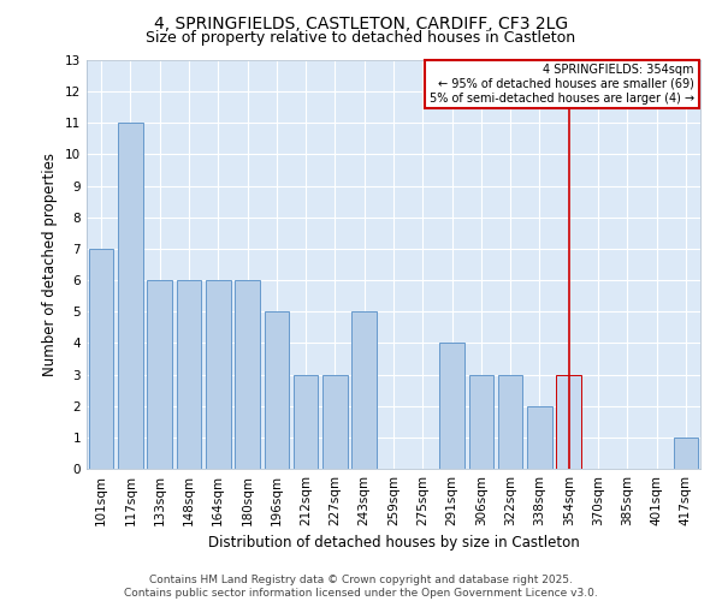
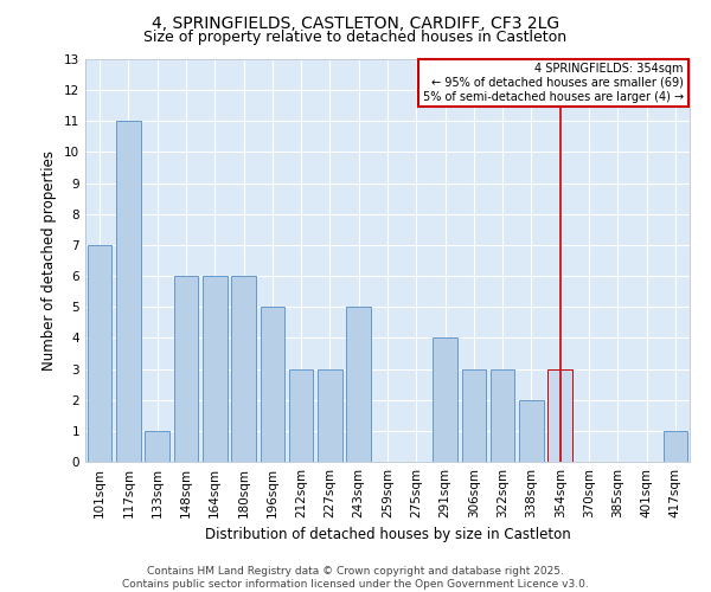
133sqm: 6 -> 1
